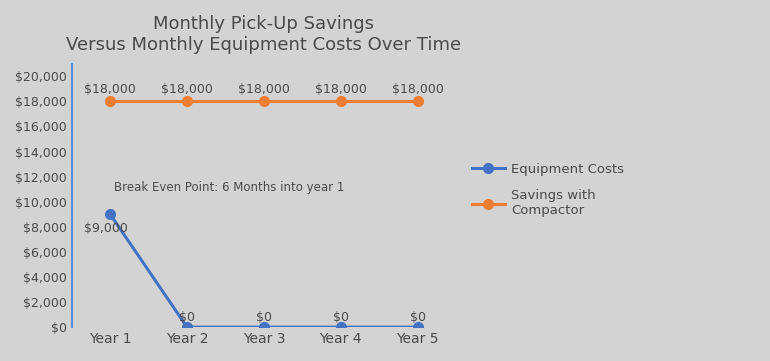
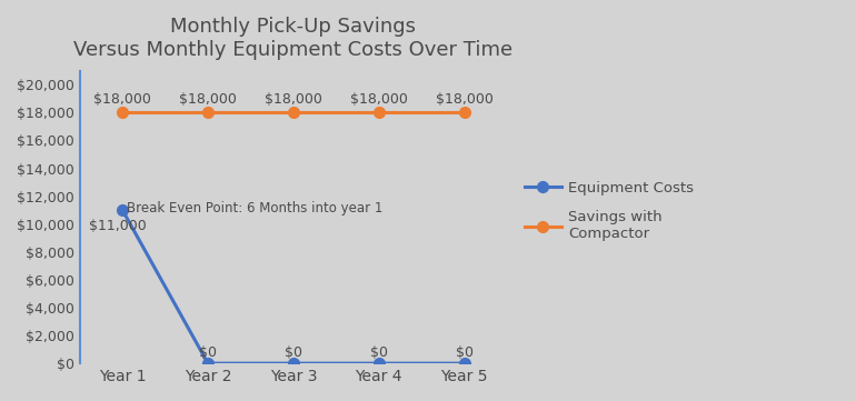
Equipment Costs/Year 1: $9,000 -> $11,000
